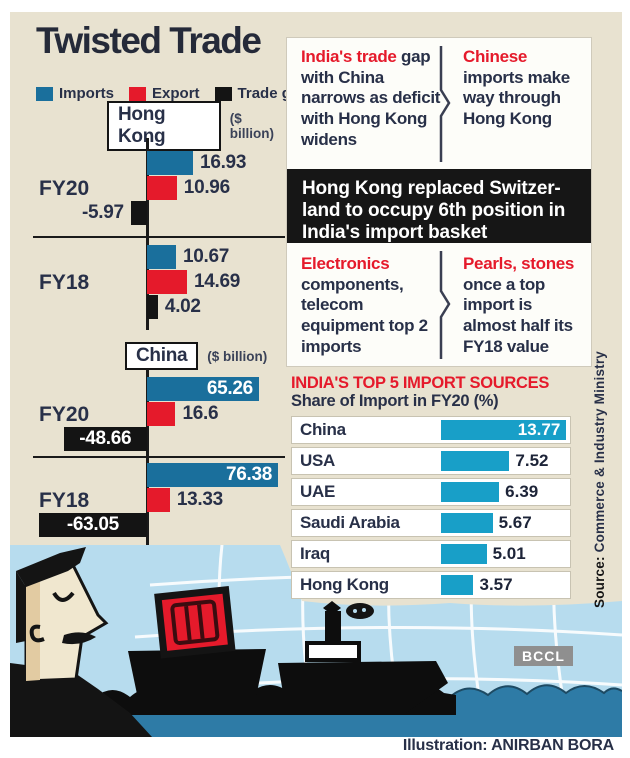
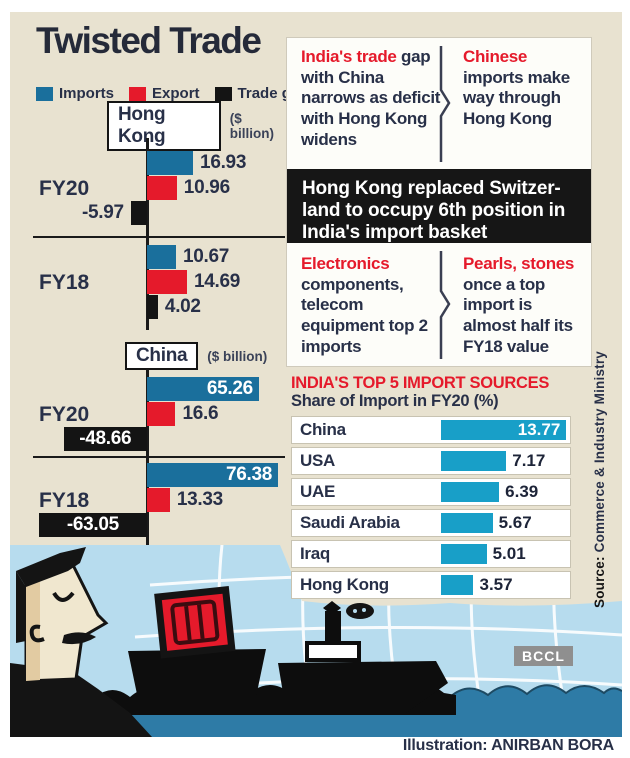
INDIA'S TOP 5 IMPORT SOURCES/USA: 7.52 -> 7.17
